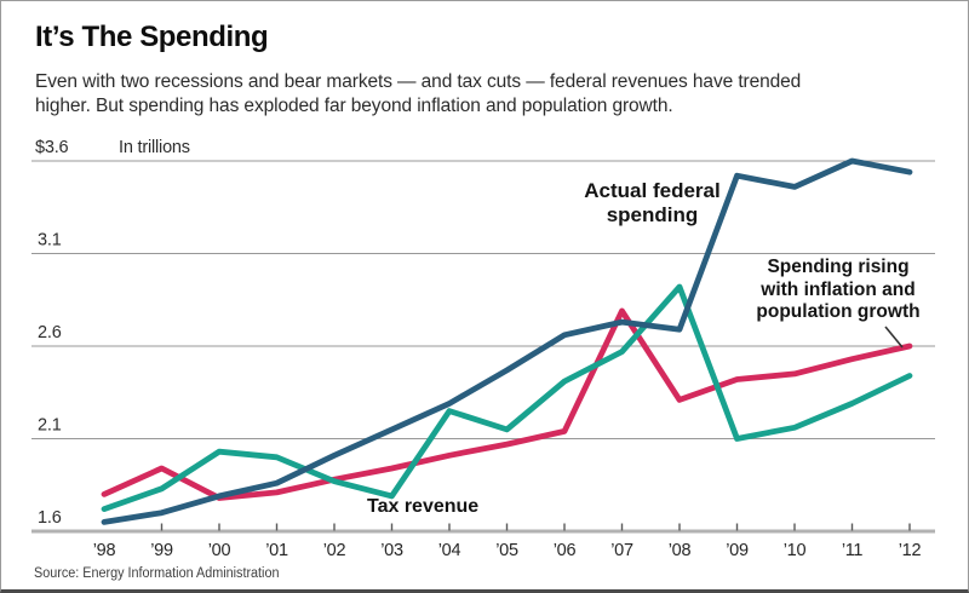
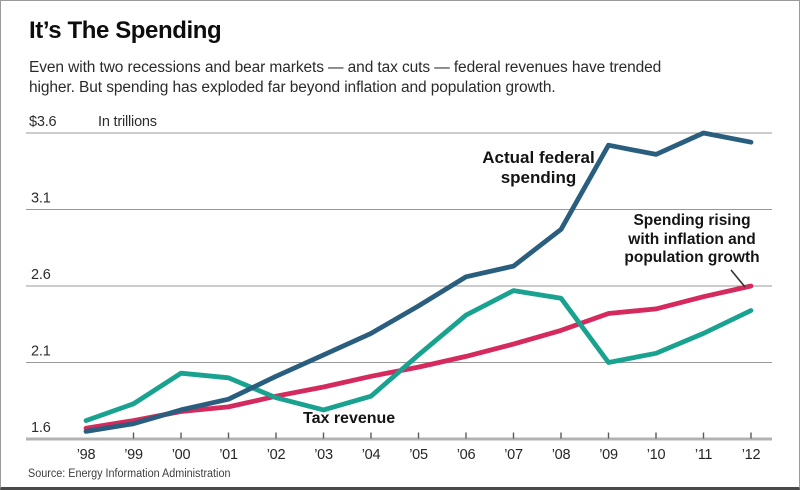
Spending rising with inflation and population growth/’98: $1.80 -> $1.67
Spending rising with inflation and population growth/’99: $1.94 -> $1.72
Tax revenue/’04: $2.25 -> $1.88
Spending rising with inflation and population growth/’07: $2.79 -> $2.22
Actual federal spending/’08: $2.69 -> $2.97
Tax revenue/’08: $2.92 -> $2.52
